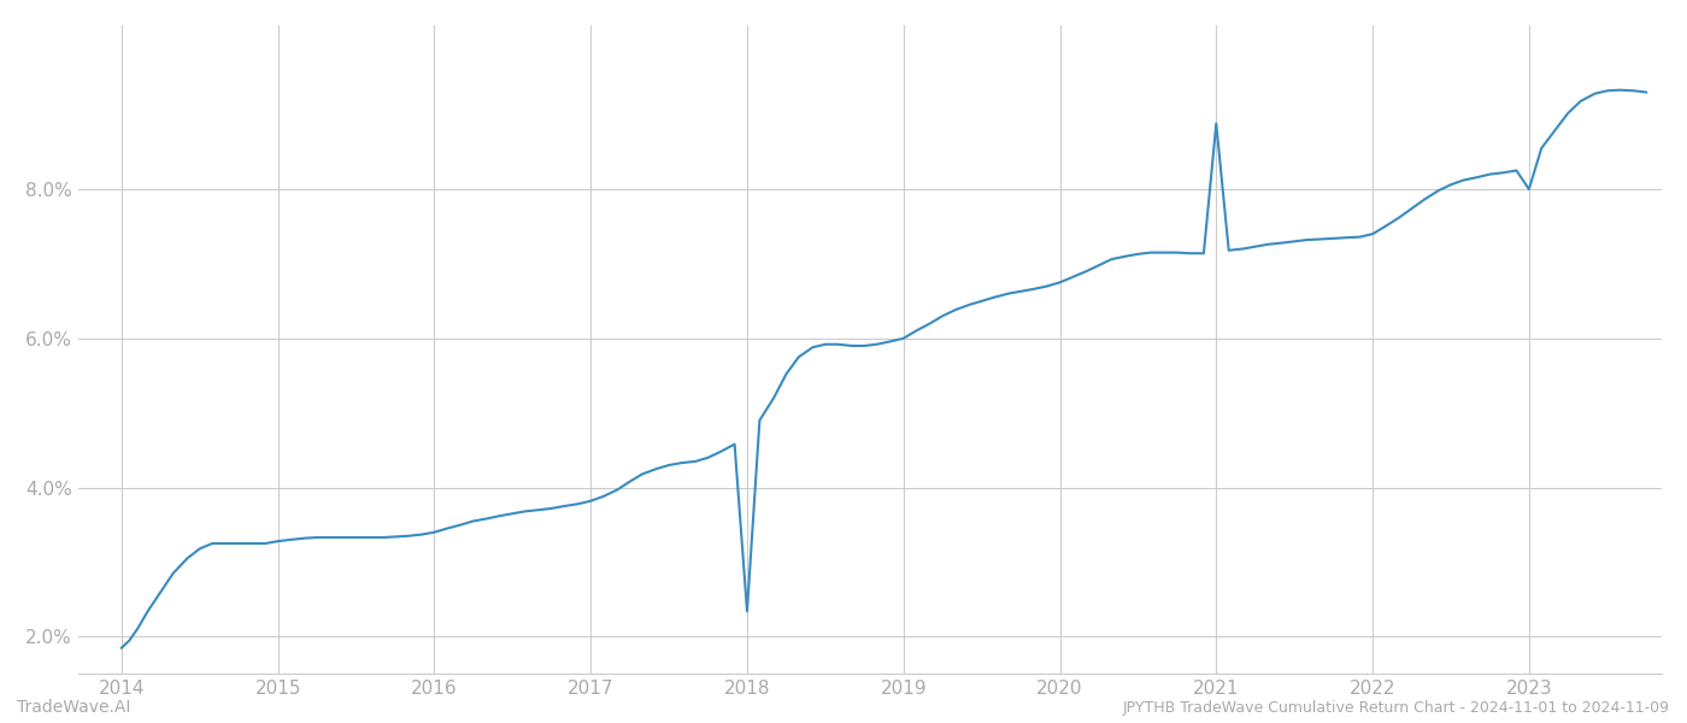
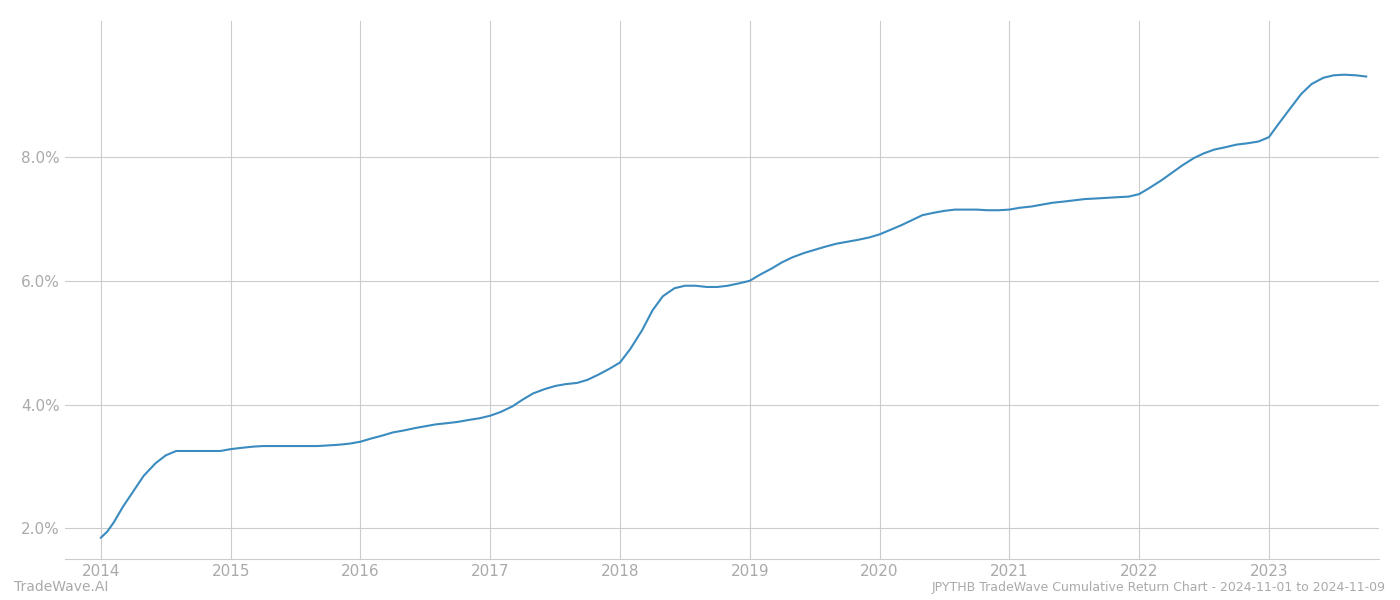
2018: 2.34% -> 4.68%
2021: 8.88% -> 7.15%
2023: 8.00% -> 8.32%
